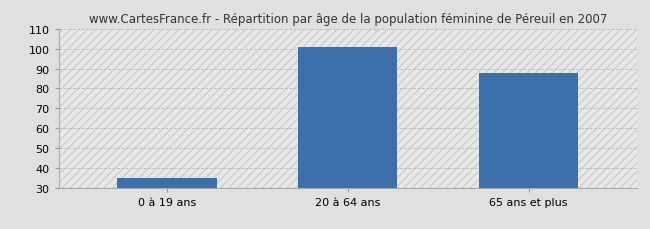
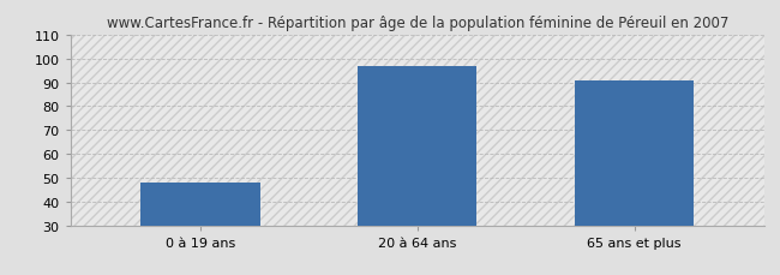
0 à 19 ans: 35 -> 48
20 à 64 ans: 101 -> 97
65 ans et plus: 88 -> 91
